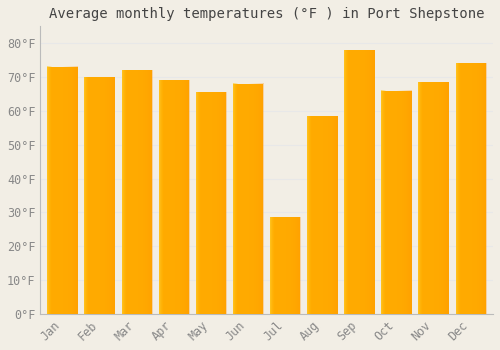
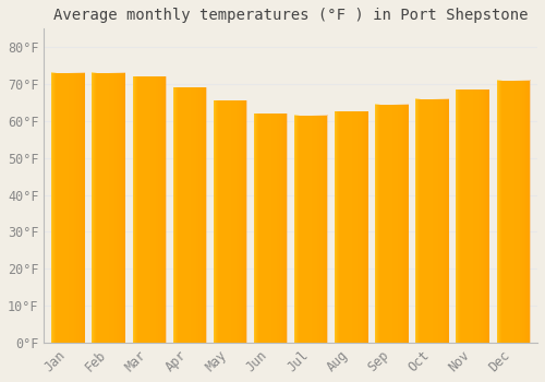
Feb: 70.0°F -> 73.0°F
Jun: 68.0°F -> 62.0°F
Jul: 28.5°F -> 61.5°F
Aug: 58.5°F -> 62.5°F
Sep: 78.0°F -> 64.5°F
Dec: 74.0°F -> 71.0°F
